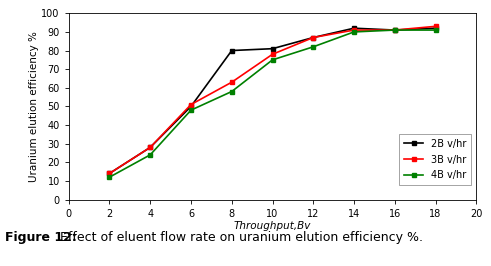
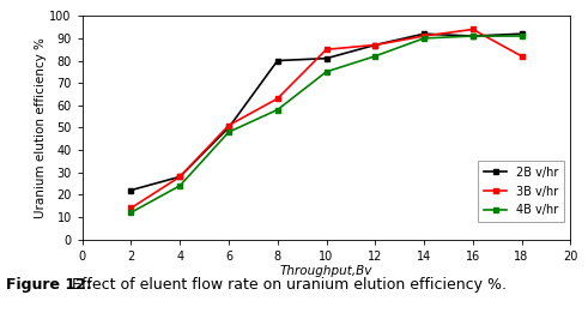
2B v/hr/2: 14 -> 22
3B v/hr/10: 78 -> 85
3B v/hr/16: 91 -> 94
3B v/hr/18: 93 -> 82
